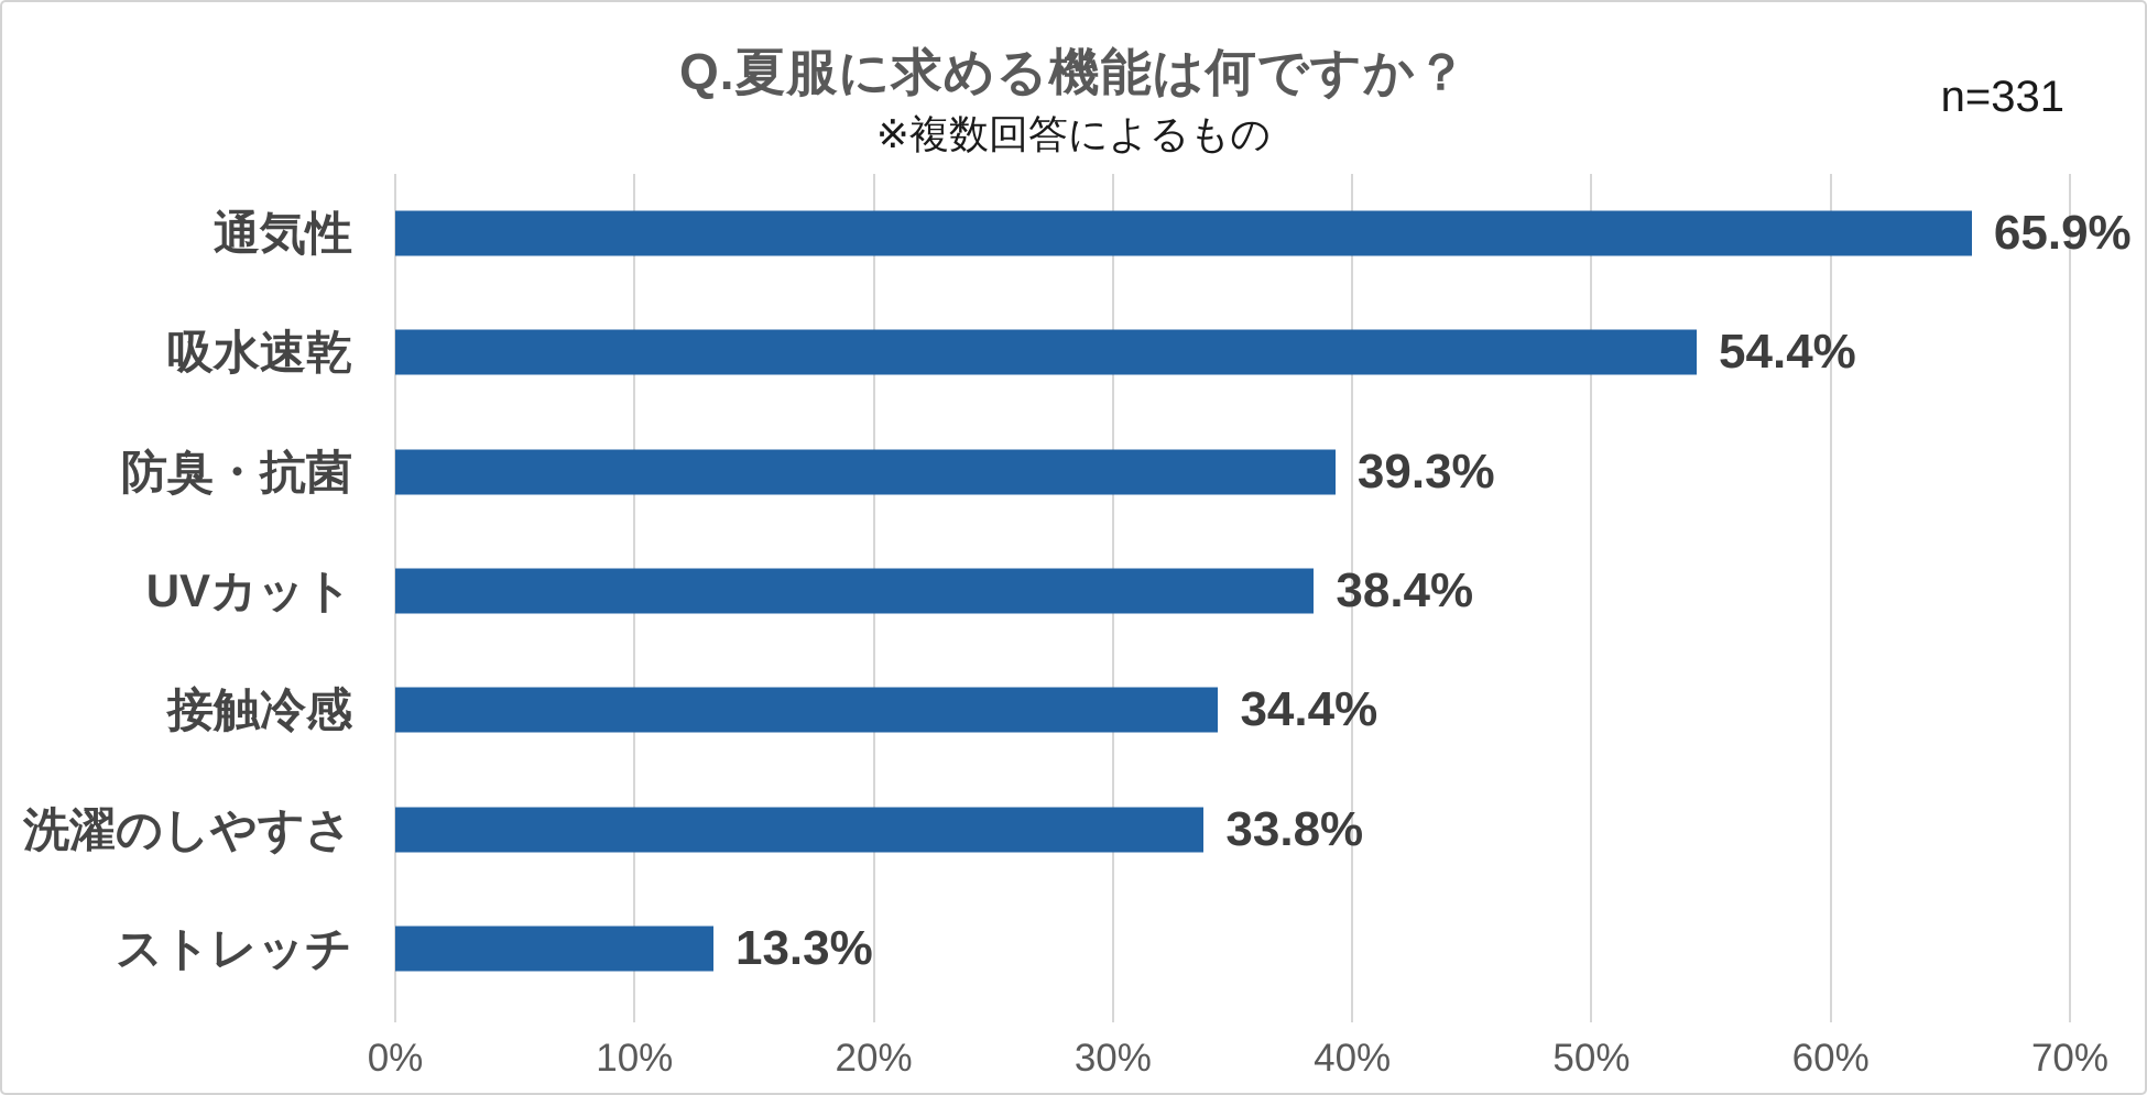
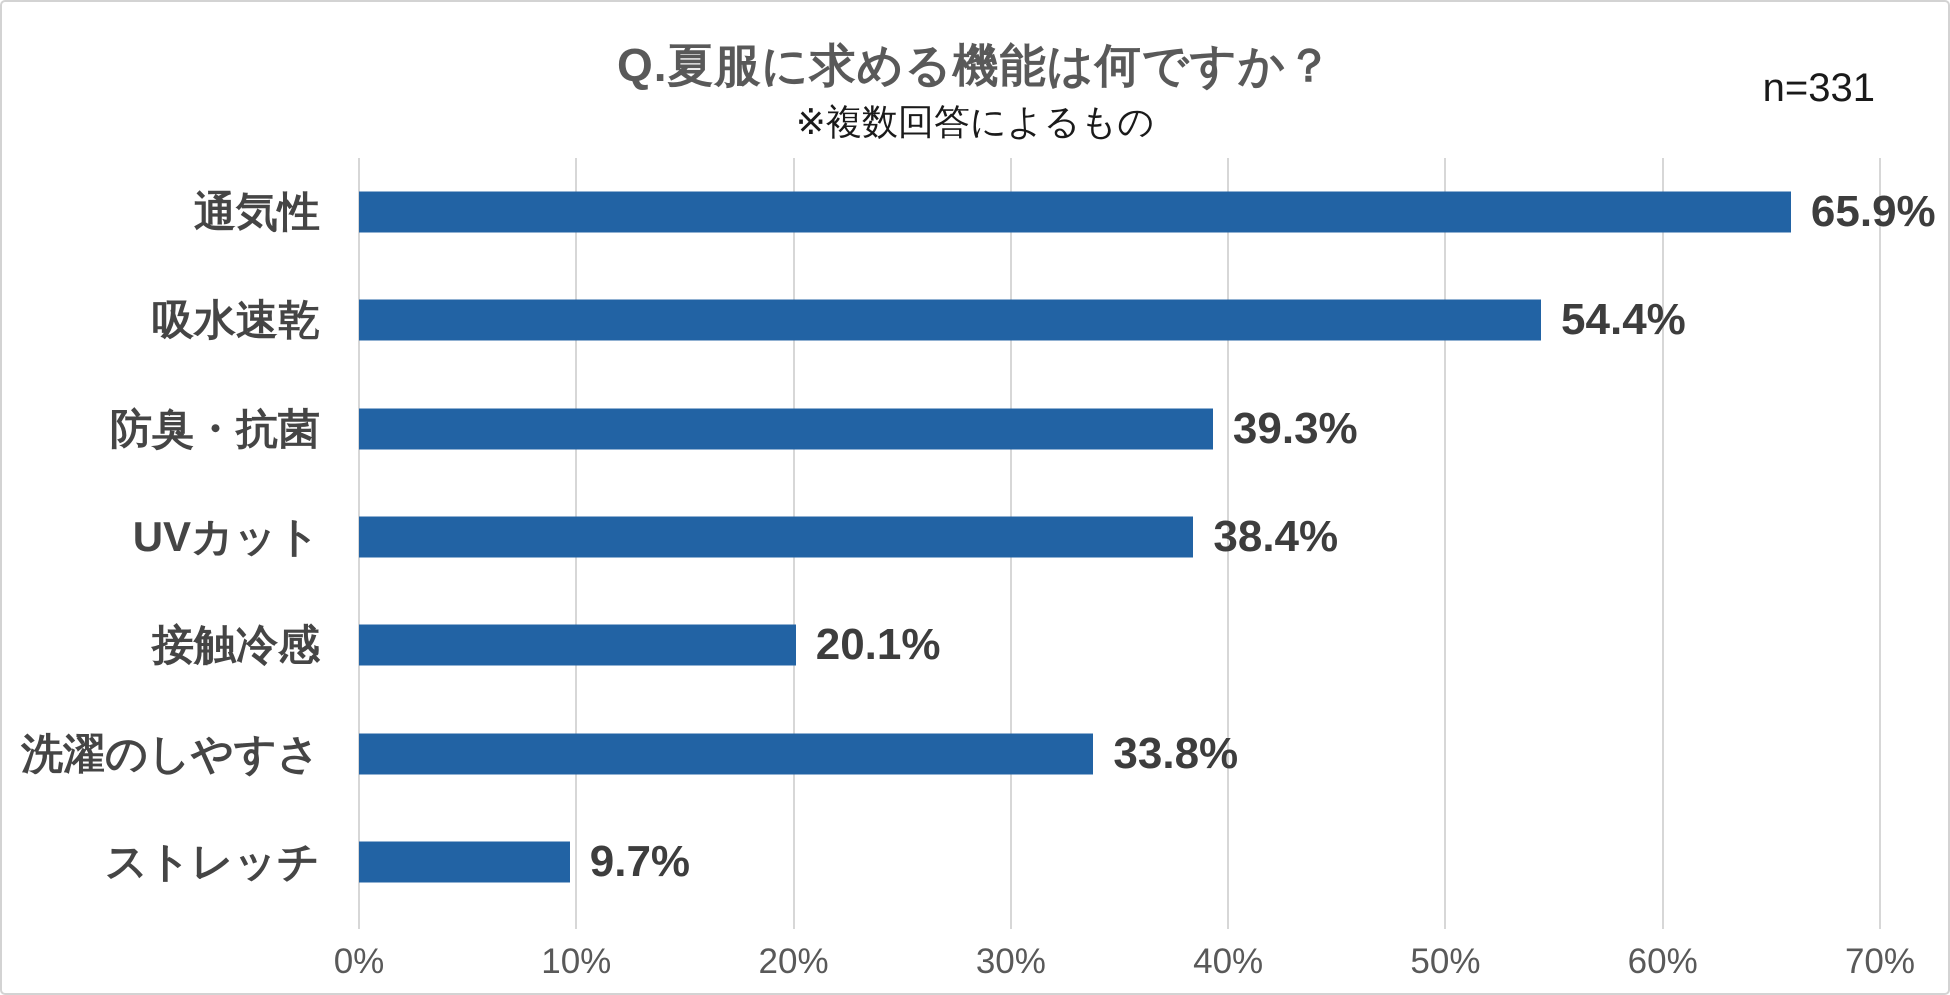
接触冷感: 34.4% -> 20.1%
ストレッチ: 13.3% -> 9.7%
